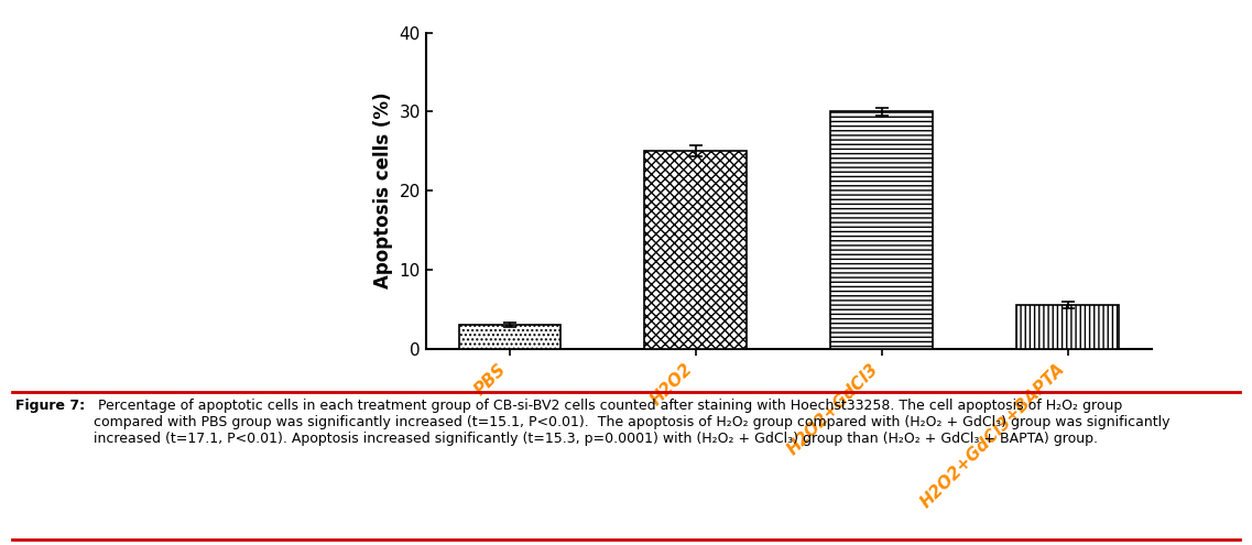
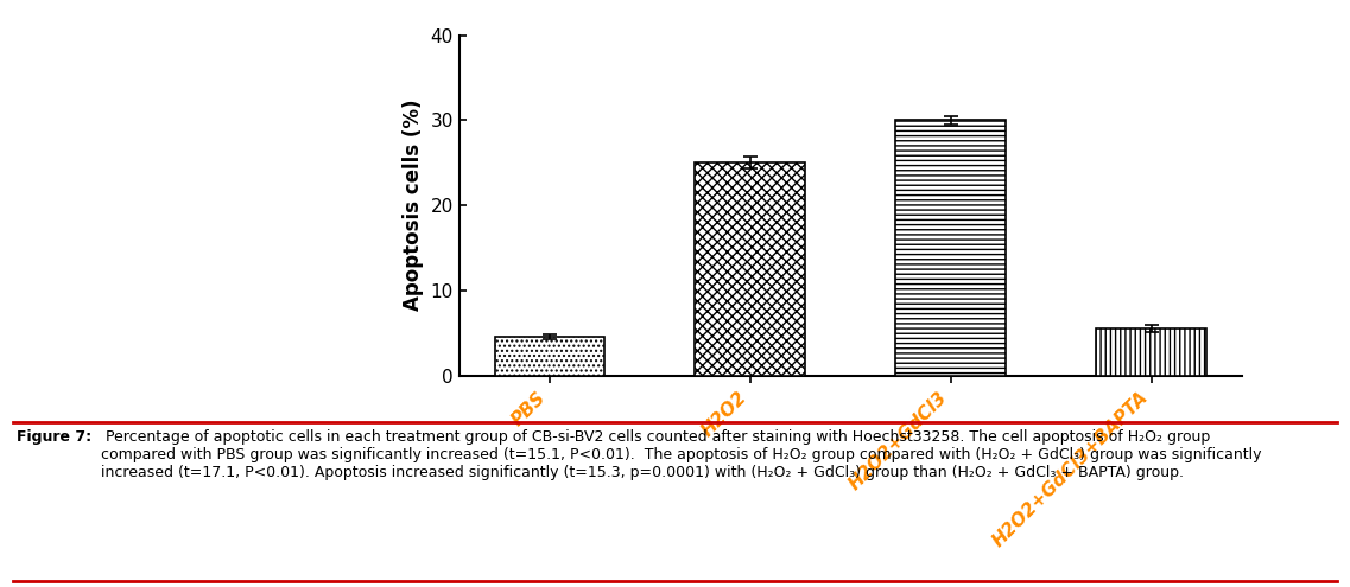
PBS: 3.0 -> 4.6
